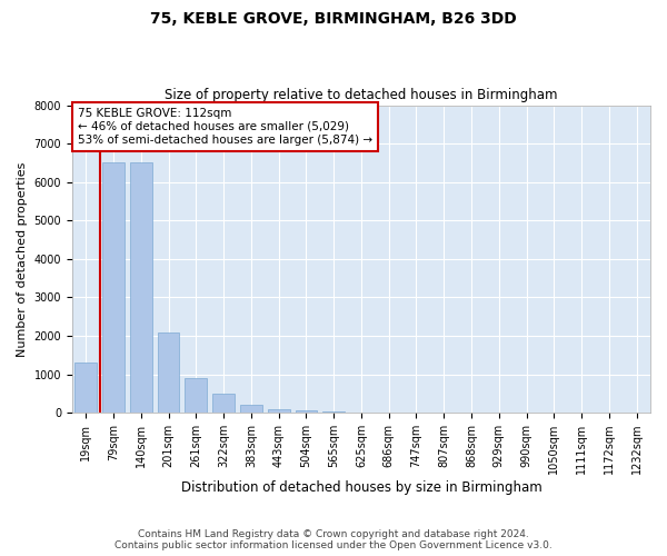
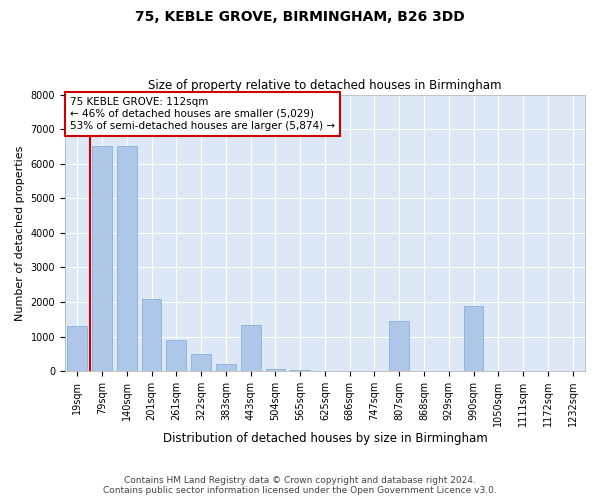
443sqm: 100 -> 1350
807sqm: 0 -> 1450
990sqm: 0 -> 1900
